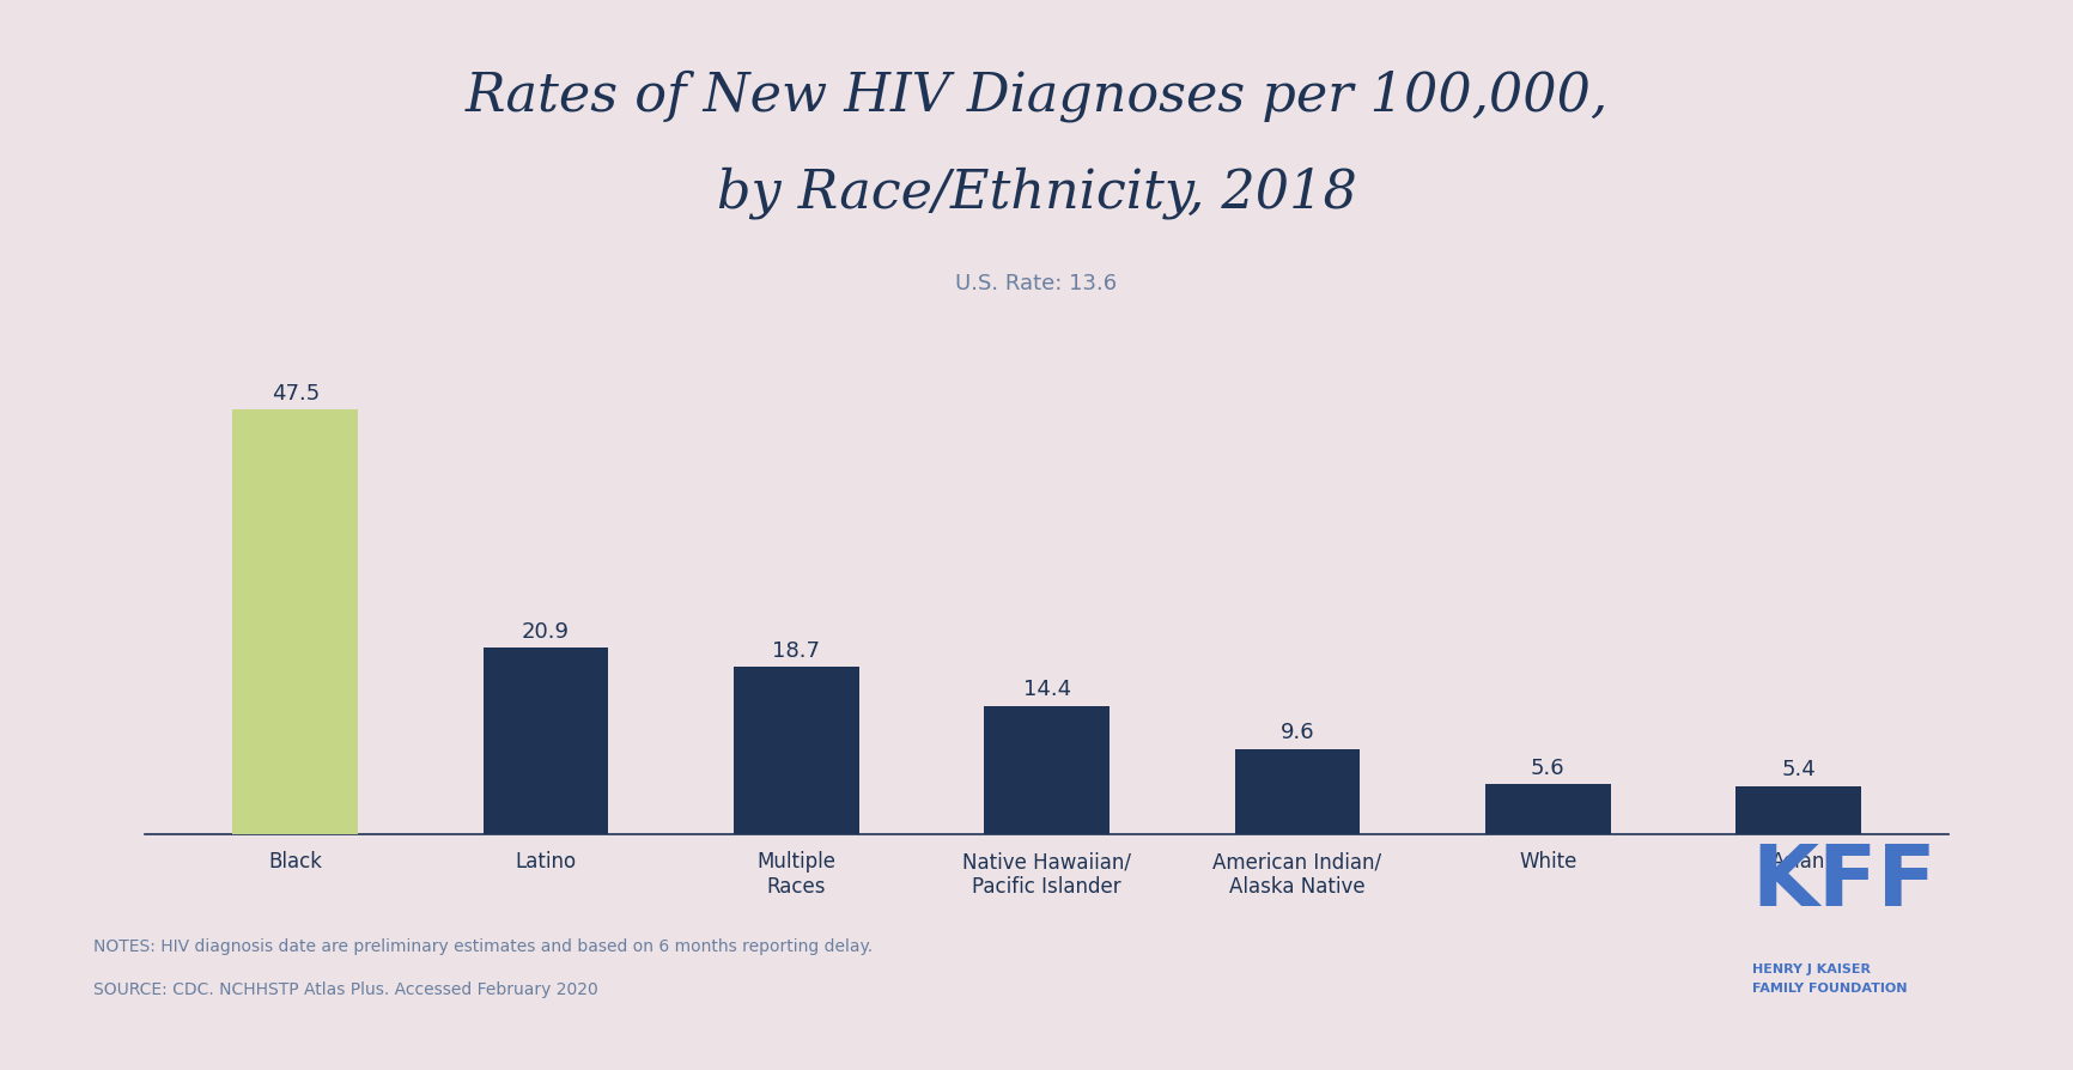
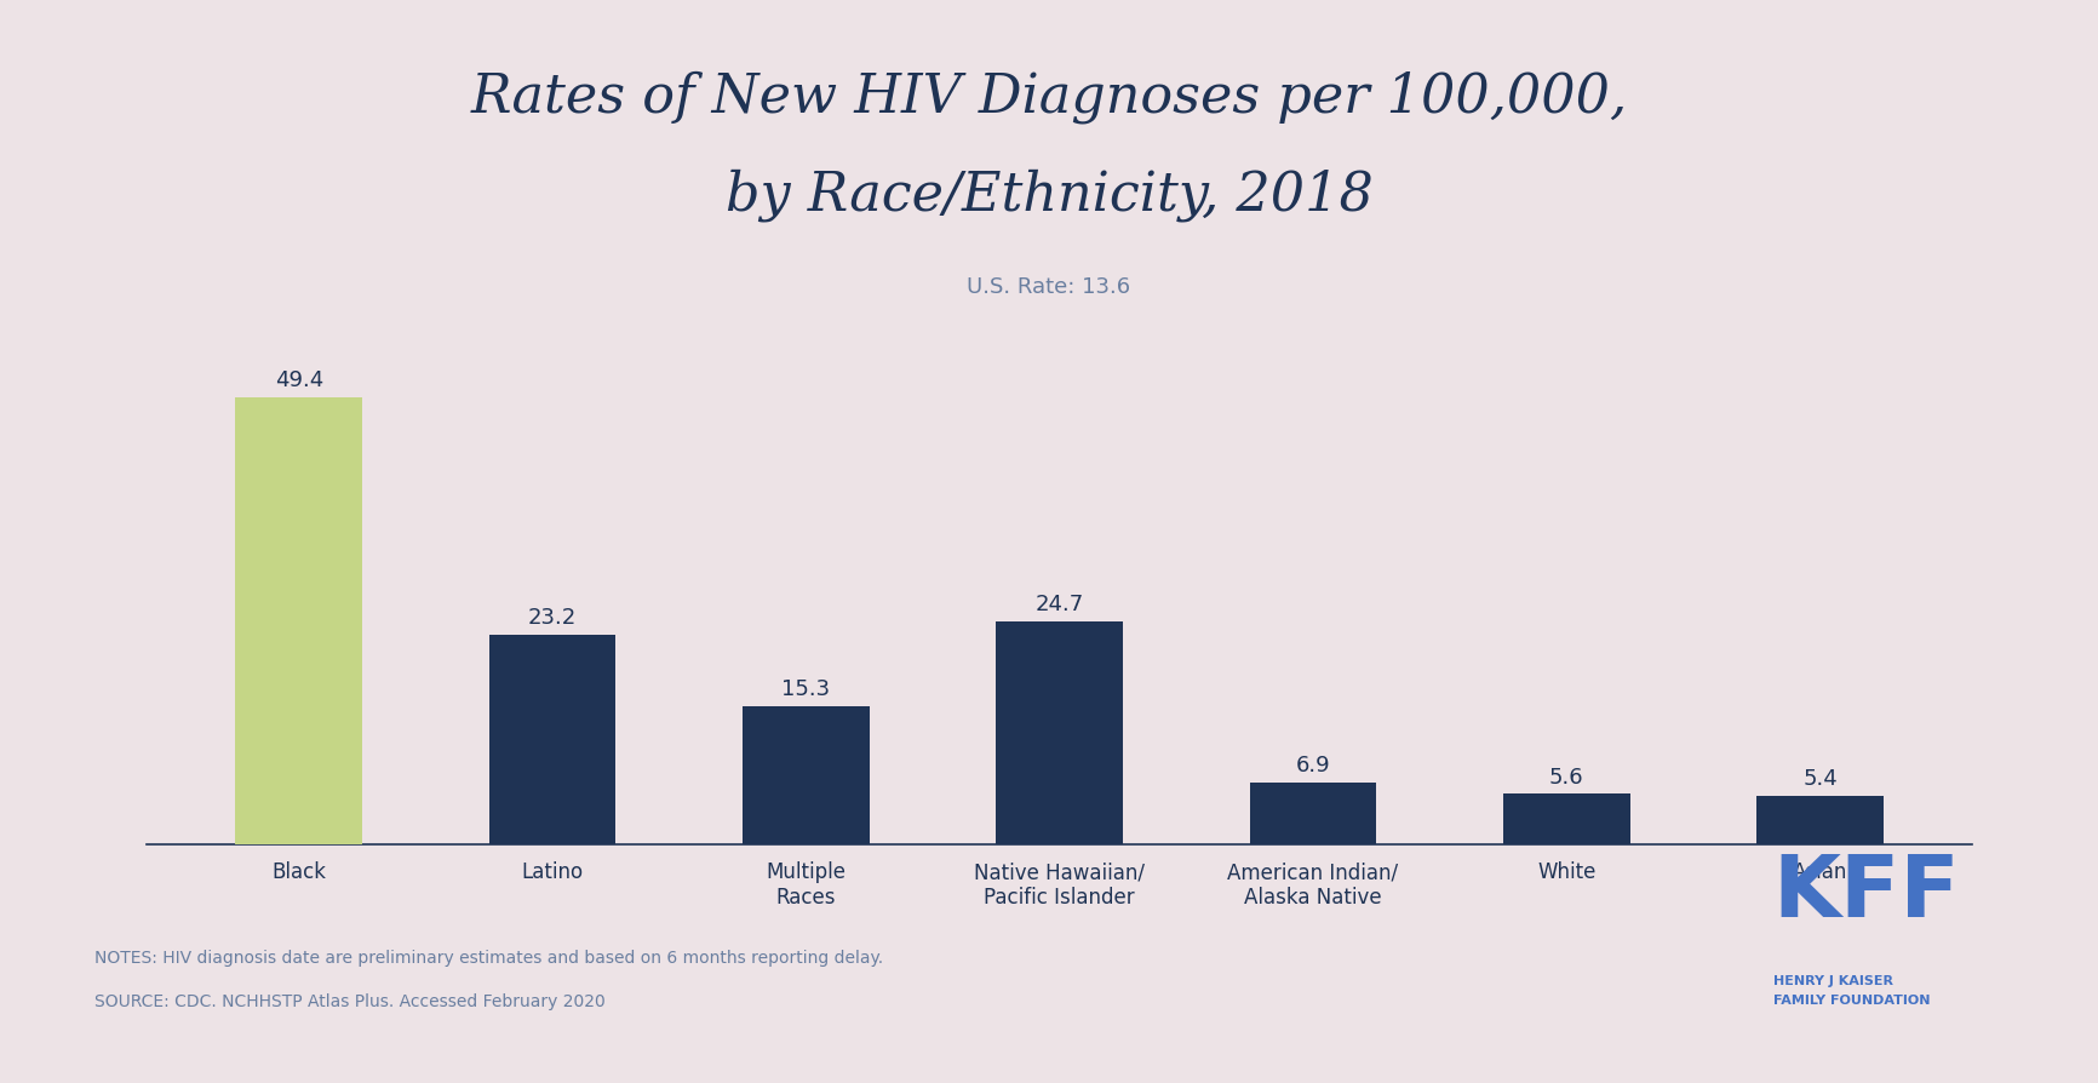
Black: 47.5 -> 49.4
Latino: 20.9 -> 23.2
Multiple Races: 18.7 -> 15.3
Native Hawaiian/ Pacific Islander: 14.4 -> 24.7
American Indian/ Alaska Native: 9.6 -> 6.9
